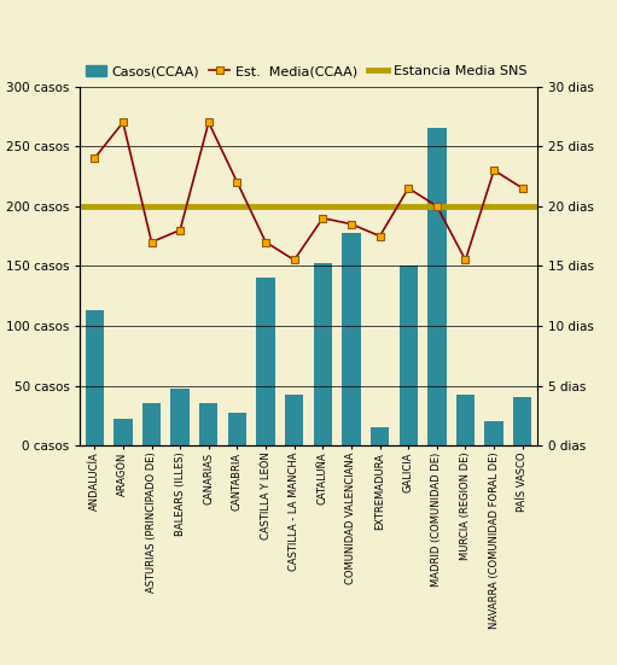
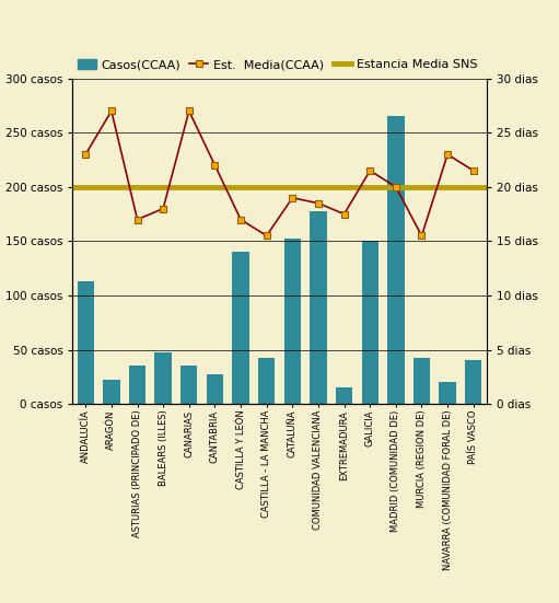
Est. Media(CCAA)/ANDALUCÍA: 24.0 dias -> 23.0 dias
